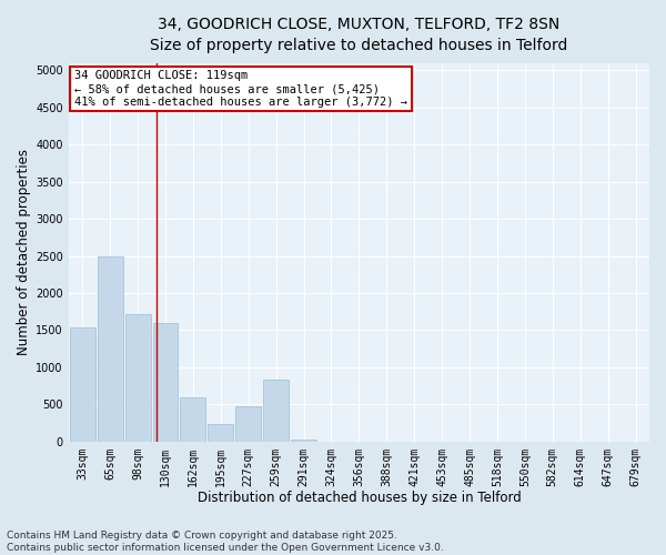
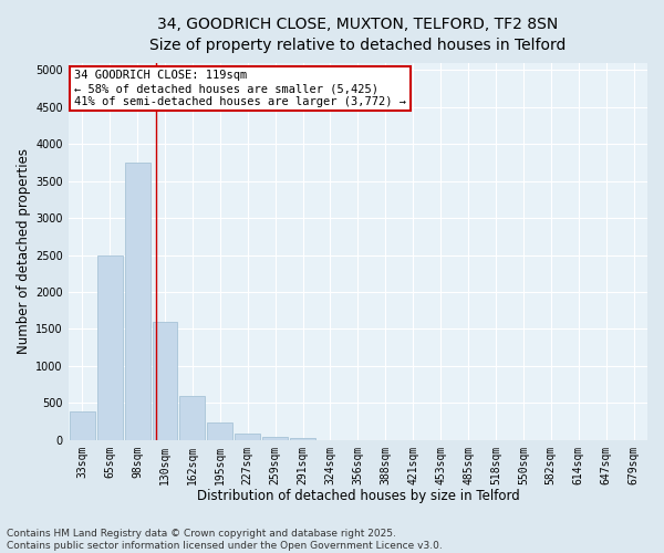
33sqm: 1540 -> 380
98sqm: 1720 -> 3750
227sqm: 480 -> 90
259sqm: 840 -> 40
